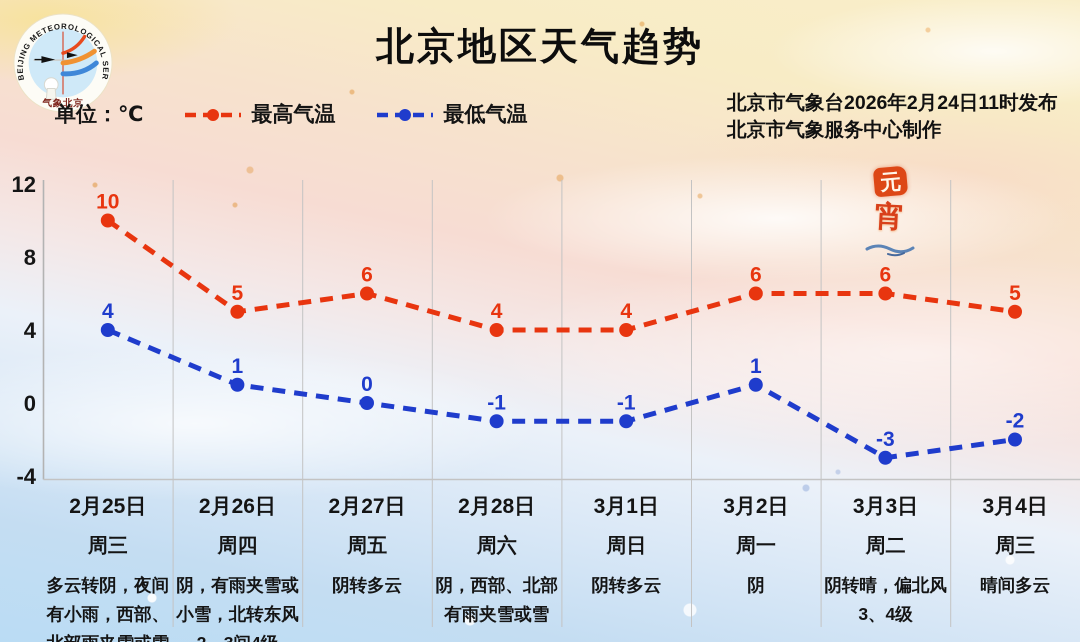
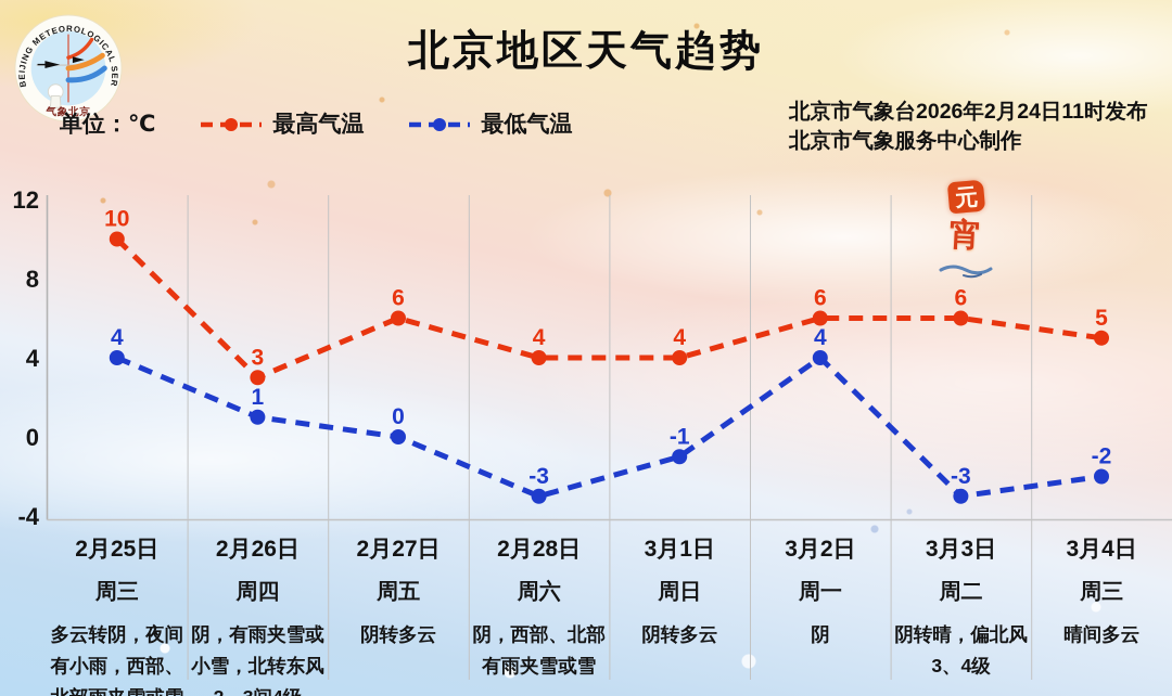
最高气温/2月26日: 5 -> 3
最低气温/2月28日: -1 -> -3
最低气温/3月2日: 1 -> 4
